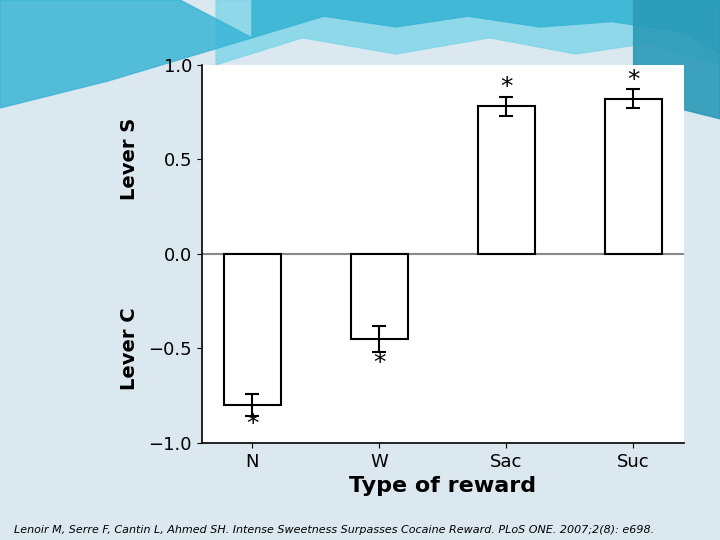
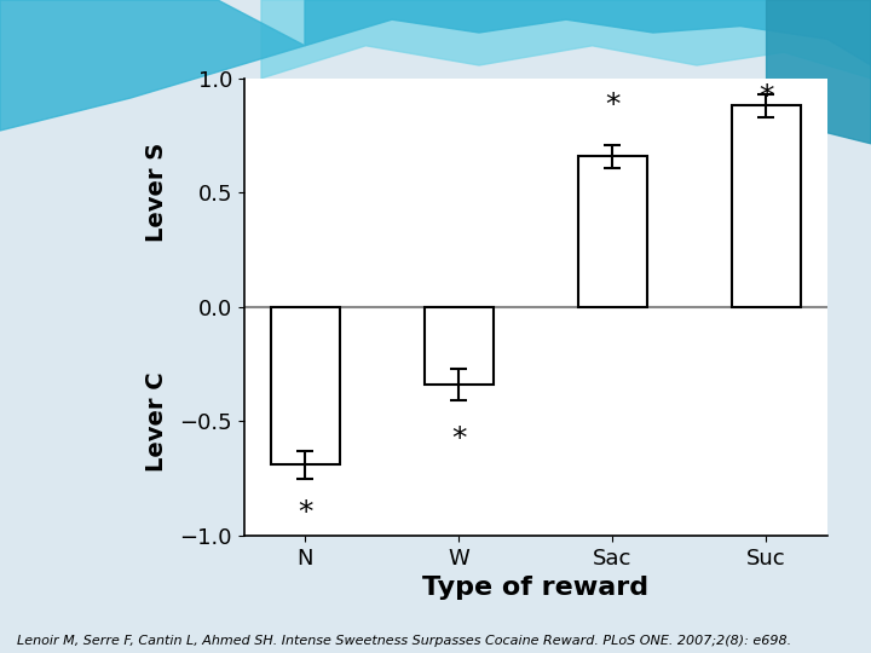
N: -0.80 -> -0.69
W: -0.45 -> -0.34
Sac: 0.78 -> 0.66
Suc: 0.82 -> 0.88
